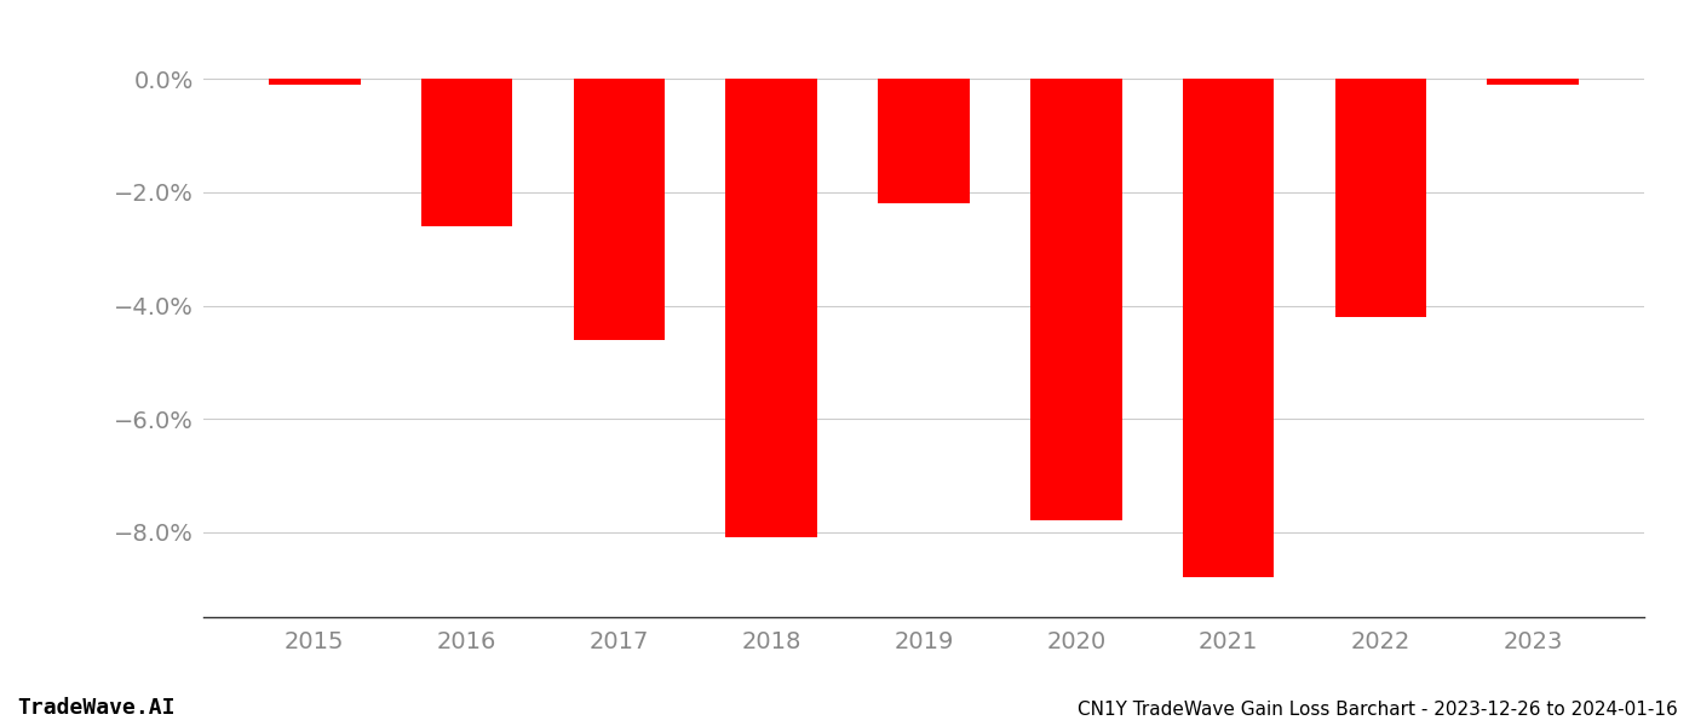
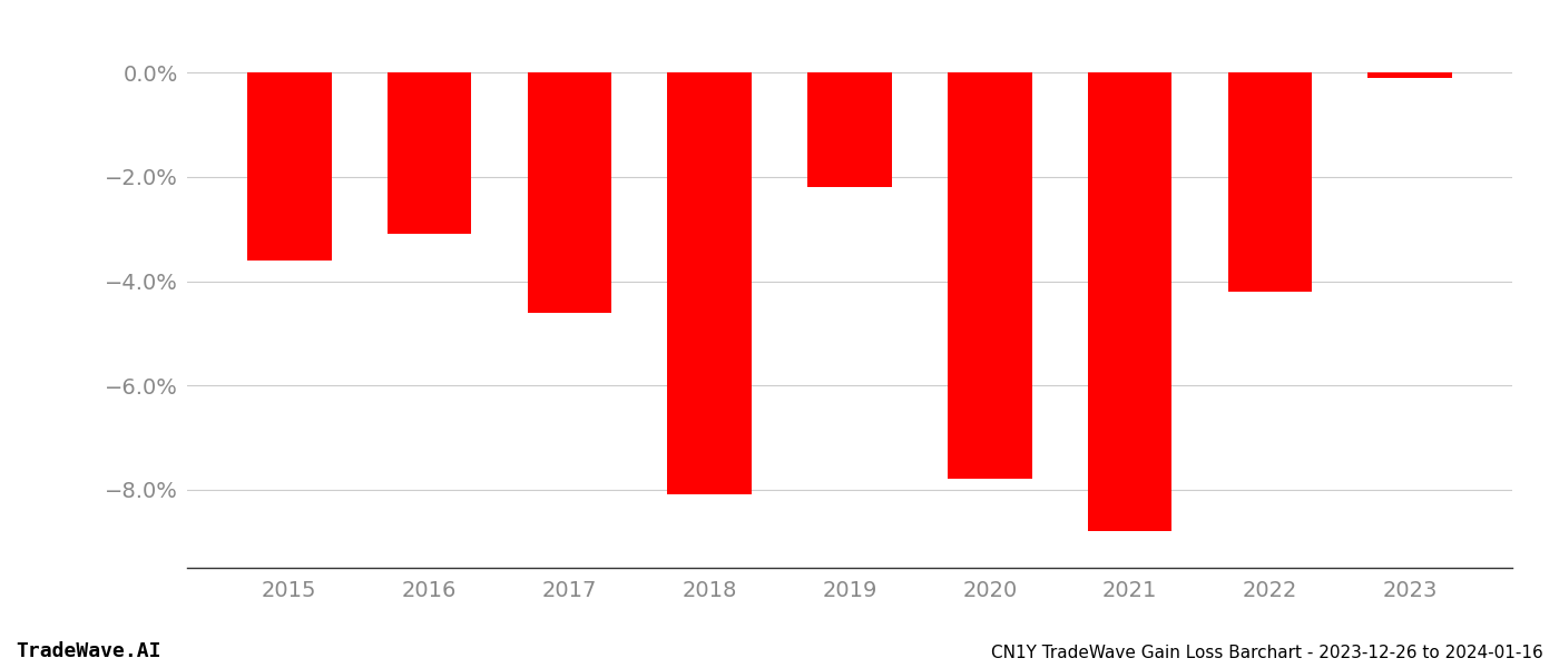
2015: -0.1% -> -3.6%
2016: -2.6% -> -3.1%
